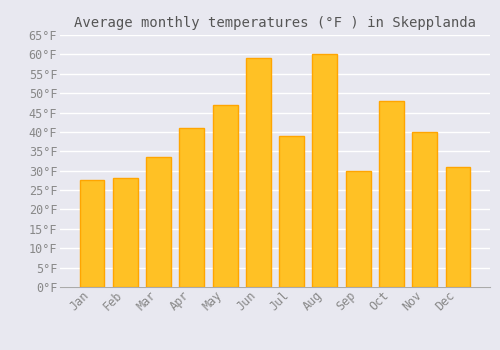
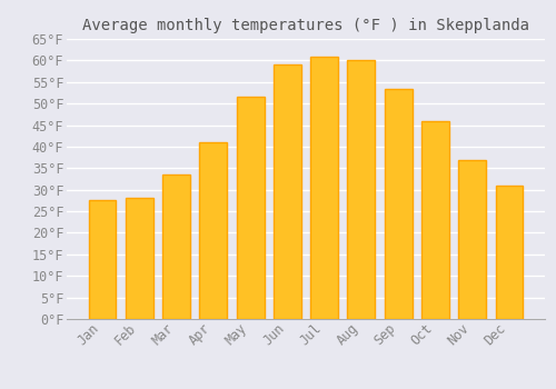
May: 47.0°F -> 51.5°F
Jul: 39.0°F -> 61.0°F
Sep: 30.0°F -> 53.5°F
Oct: 48.0°F -> 46.0°F
Nov: 40.0°F -> 37.0°F
